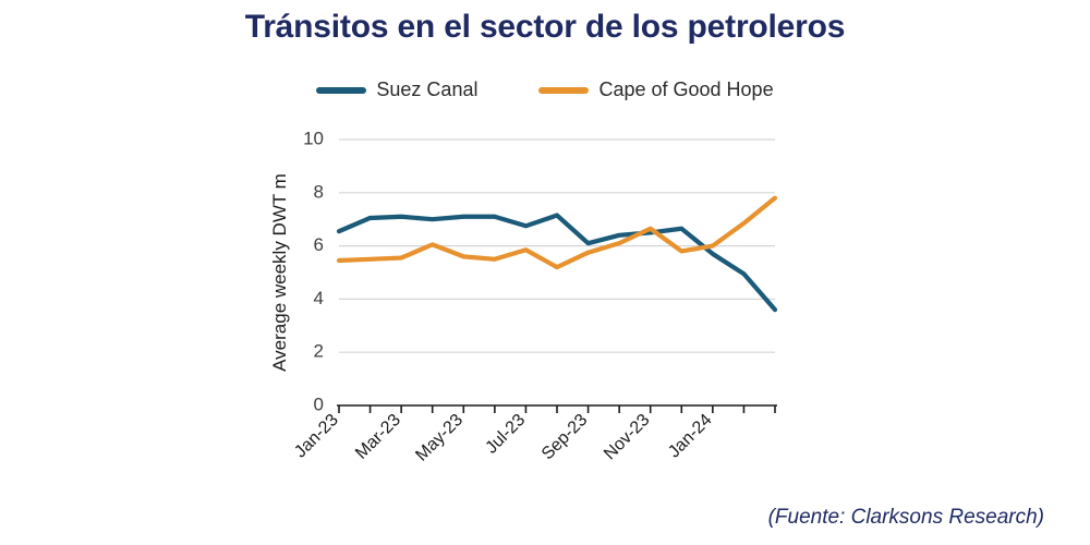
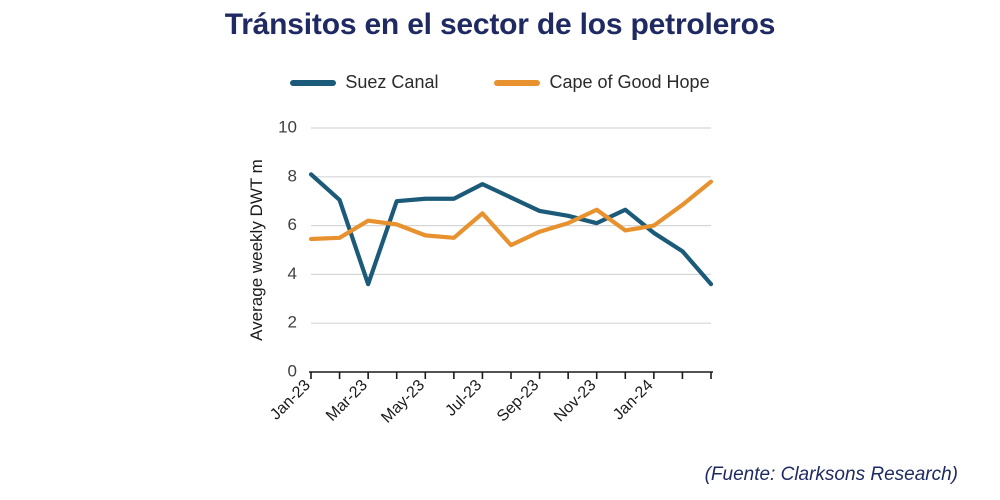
Suez Canal/Jan-23: 6.5 -> 8.1
Suez Canal/Mar-23: 7.1 -> 3.6
Cape of Good Hope/Mar-23: 5.5 -> 6.2
Suez Canal/Jul-23: 6.8 -> 7.7
Cape of Good Hope/Jul-23: 5.8 -> 6.5
Suez Canal/Sep-23: 6.1 -> 6.6
Suez Canal/Nov-23: 6.5 -> 6.1
